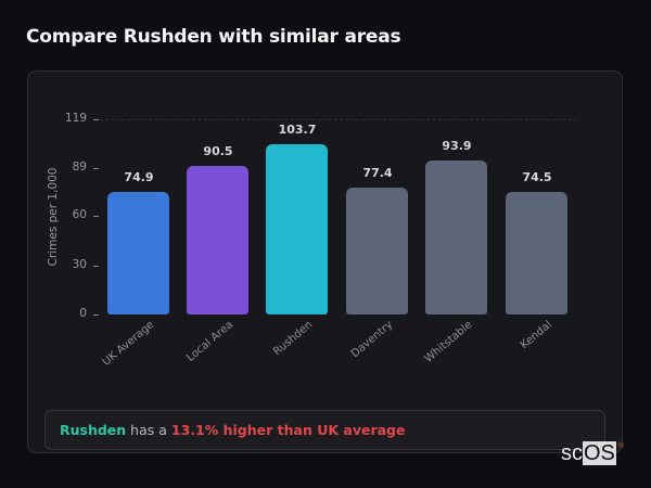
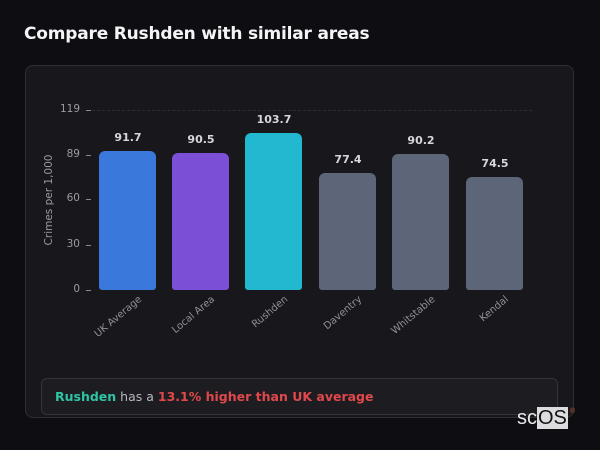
UK Average: 74.9 -> 91.7
Whitstable: 93.9 -> 90.2
